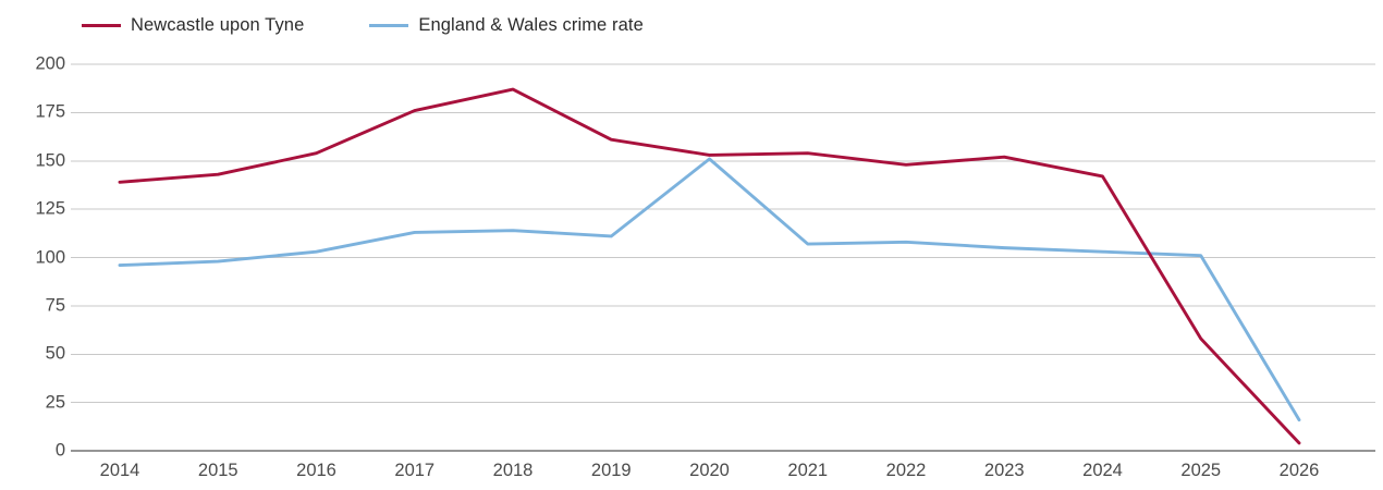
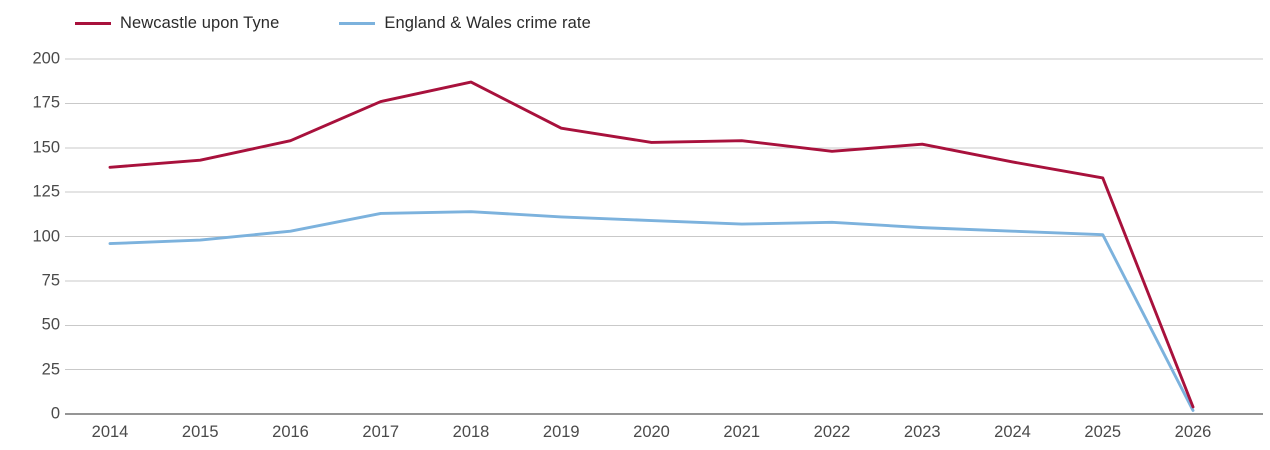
England & Wales crime rate/2020: 151 -> 109
Newcastle upon Tyne/2025: 58 -> 133
England & Wales crime rate/2026: 16 -> 2
